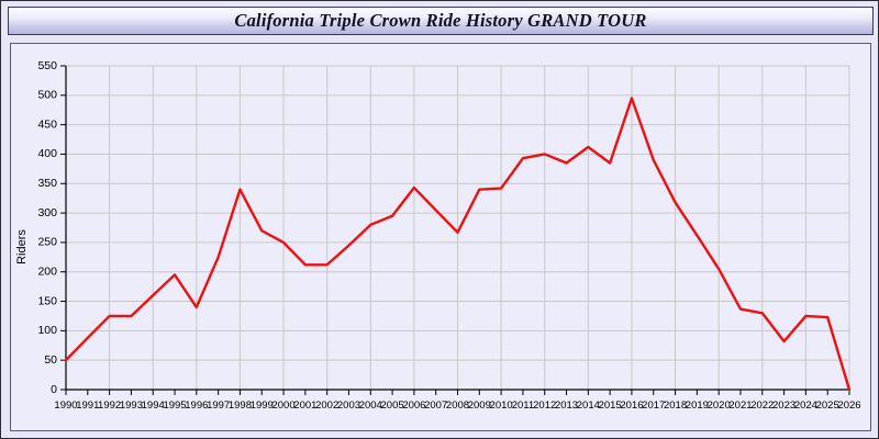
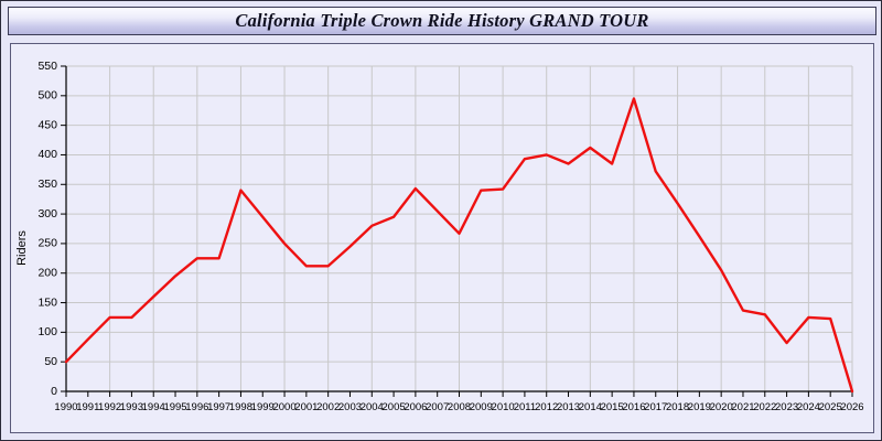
1996: 140 -> 220
1999: 270 -> 300
2017: 390 -> 370
